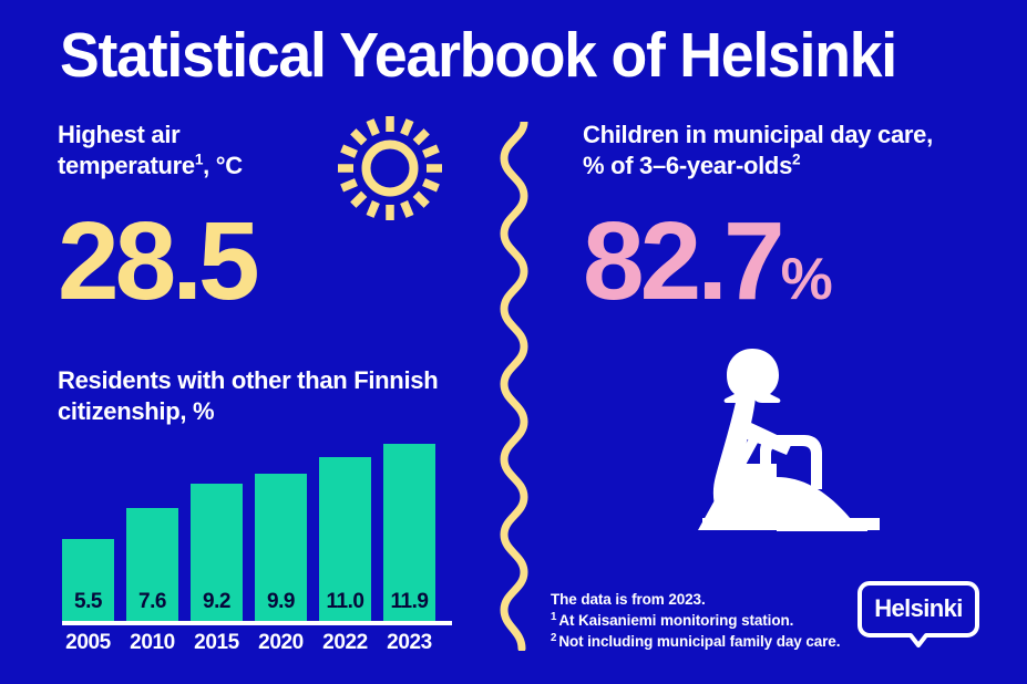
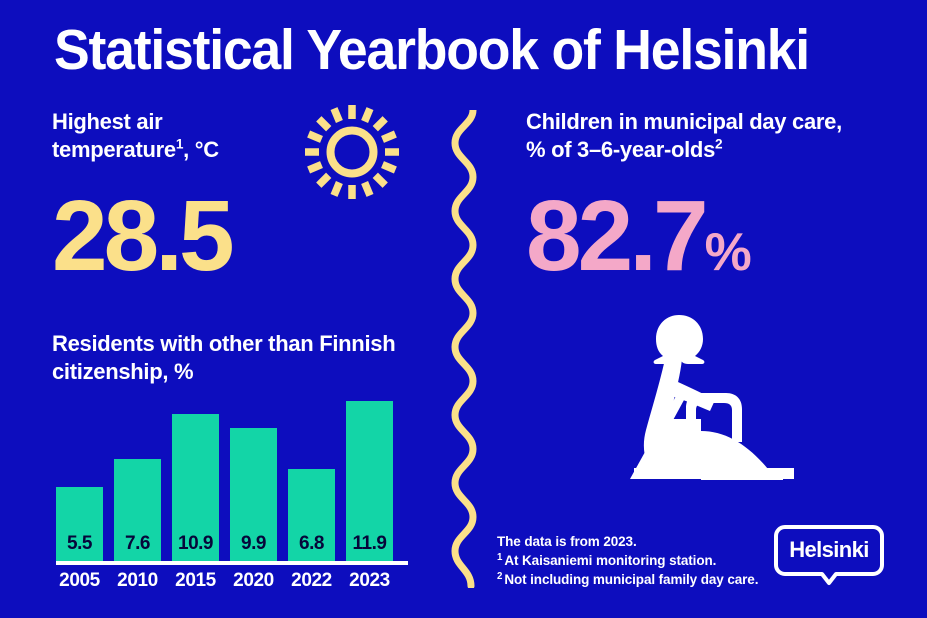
2015: 9.2 -> 10.9
2022: 11.0 -> 6.8
